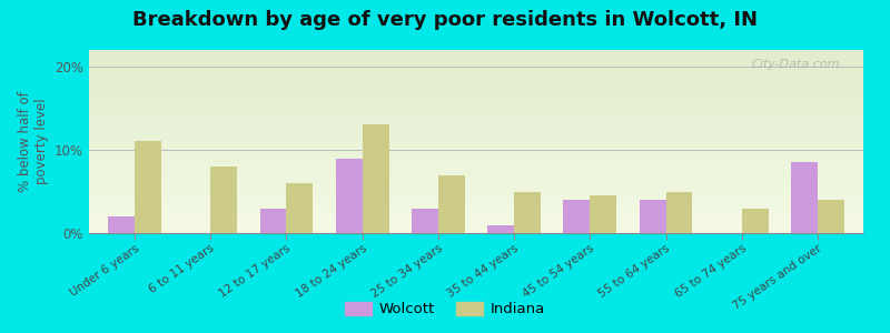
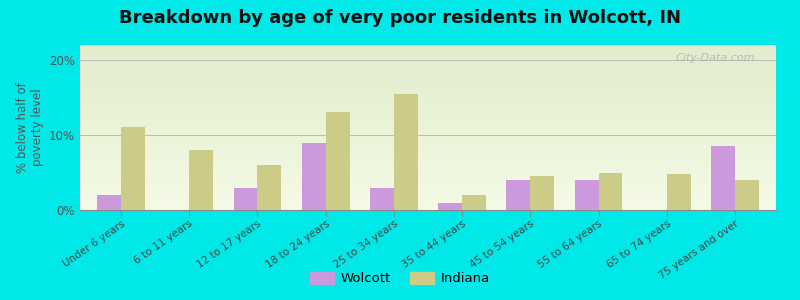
Indiana/25 to 34 years: 7.0% -> 15.4%
Indiana/35 to 44 years: 5.0% -> 2.0%
Indiana/65 to 74 years: 3.0% -> 4.8%
